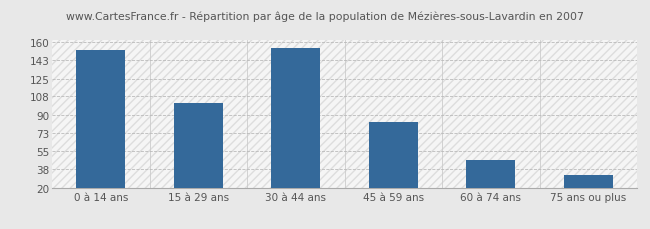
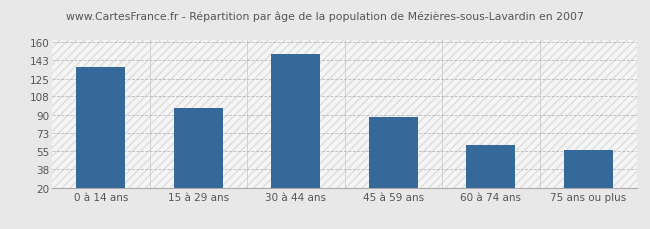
0 à 14 ans: 153 -> 136
15 à 29 ans: 102 -> 97
30 à 44 ans: 155 -> 149
45 à 59 ans: 83 -> 88
60 à 74 ans: 47 -> 61
75 ans ou plus: 32 -> 56
